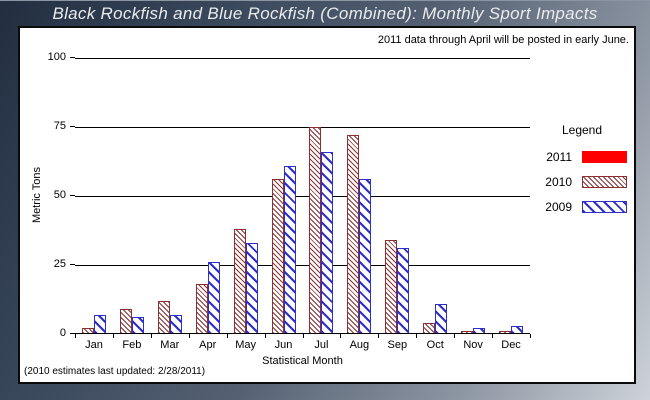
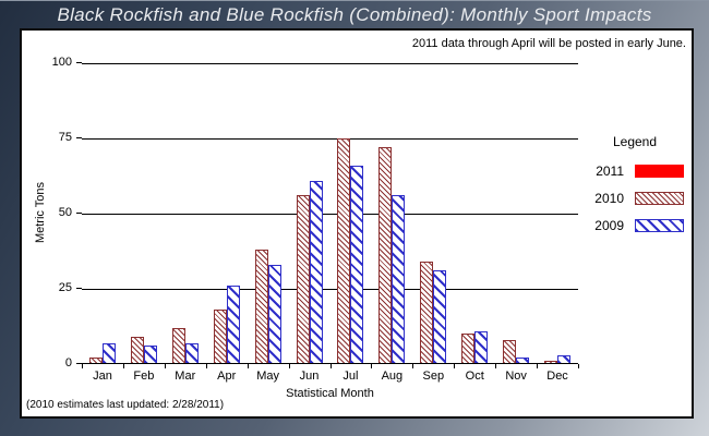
2010/Oct: 4 -> 10
2010/Nov: 1 -> 8
